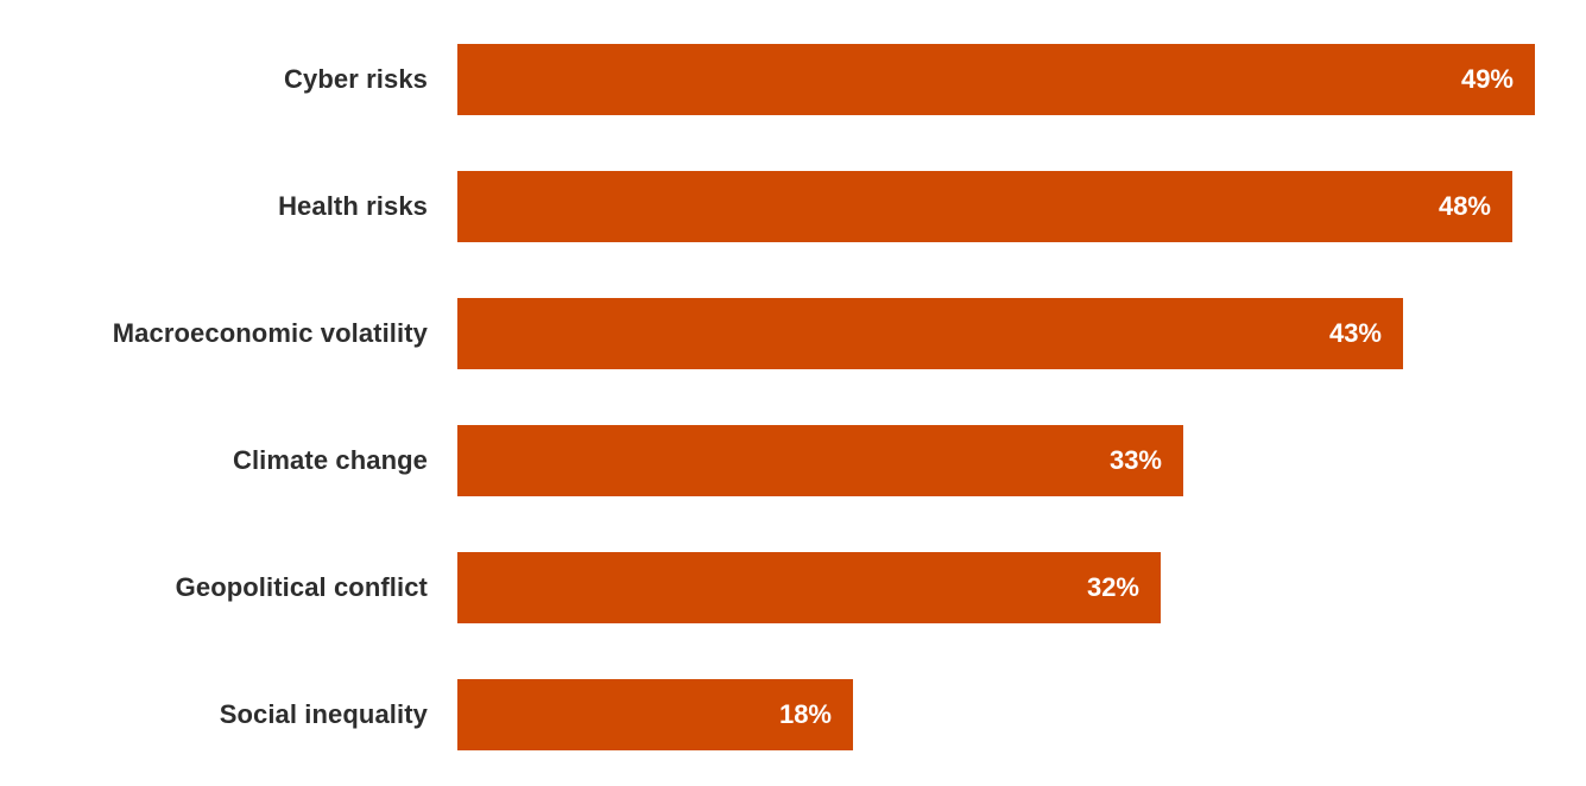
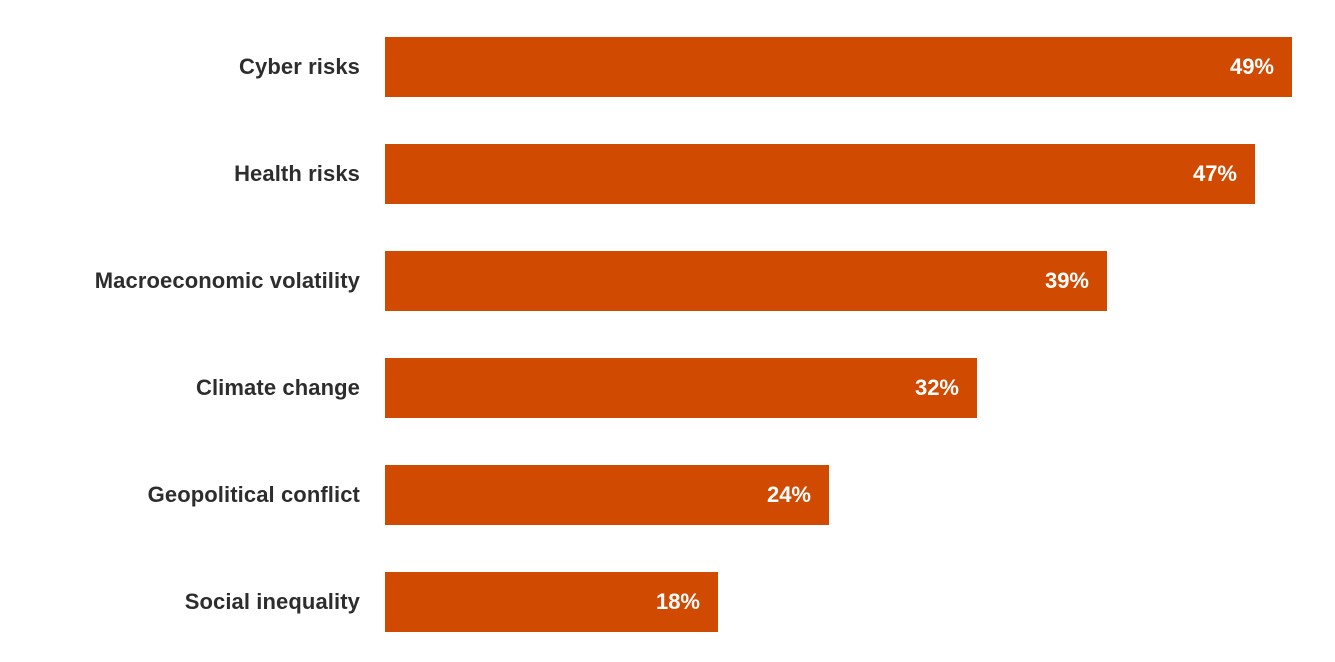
Health risks: 48% -> 47%
Macroeconomic volatility: 43% -> 39%
Climate change: 33% -> 32%
Geopolitical conflict: 32% -> 24%
